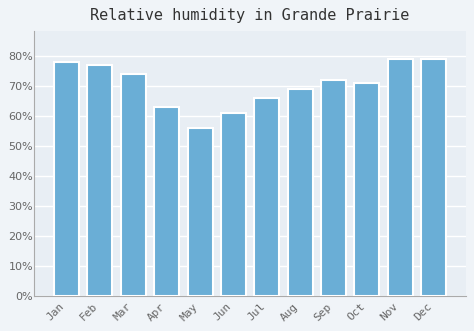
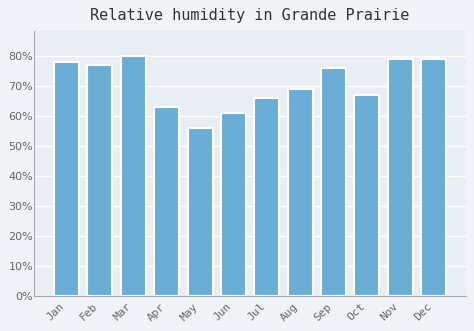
Mar: 74% -> 80%
Sep: 72% -> 76%
Oct: 71% -> 67%
